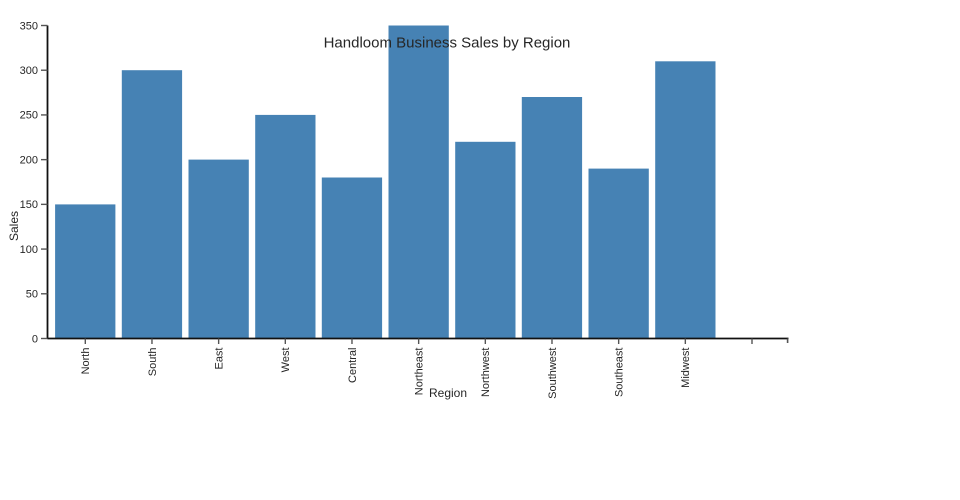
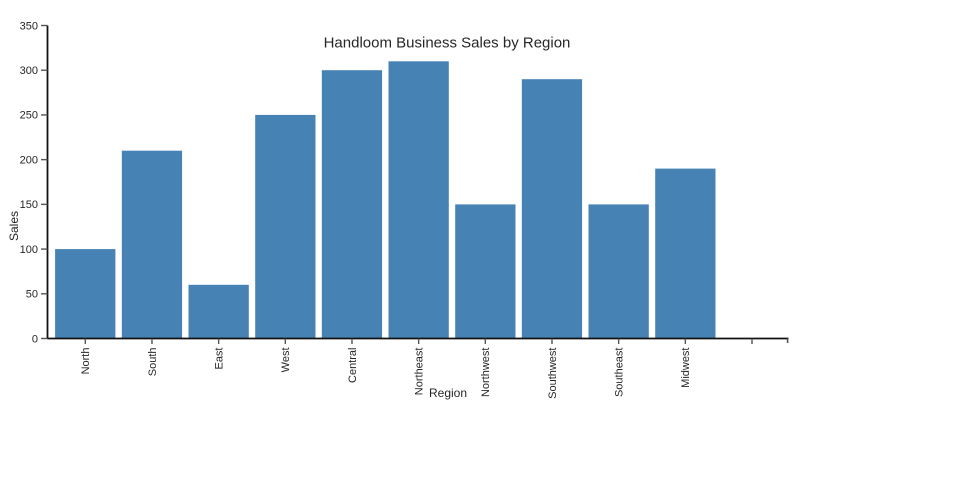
North: 150 -> 100
South: 300 -> 210
East: 200 -> 60
Central: 180 -> 300
Northeast: 350 -> 310
Northwest: 220 -> 150
Southwest: 270 -> 290
Southeast: 190 -> 150
Midwest: 310 -> 190
